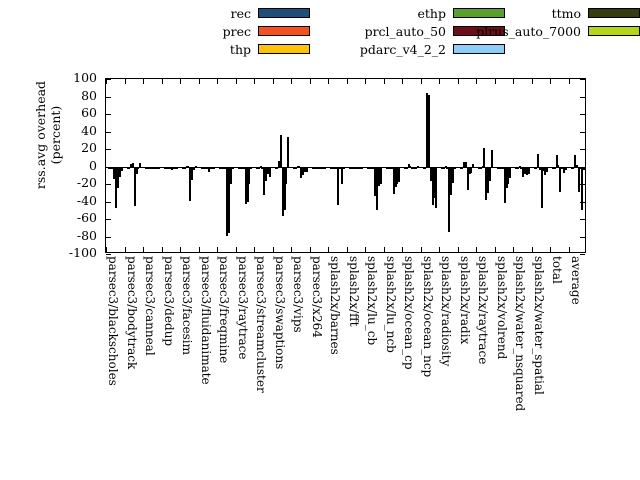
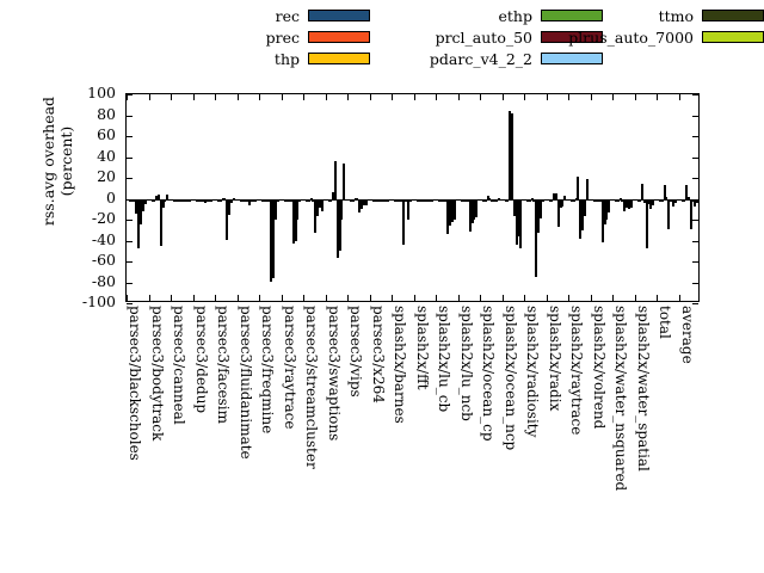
pdarc_v4_2_2/splash2x/lu_cb: -50 -> -30
ttmo/average: -50 -> -10
